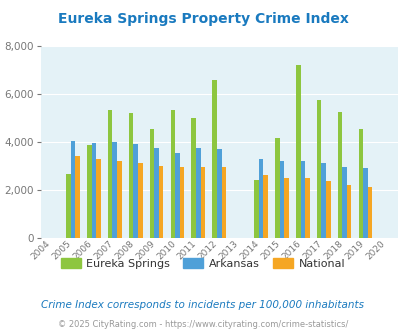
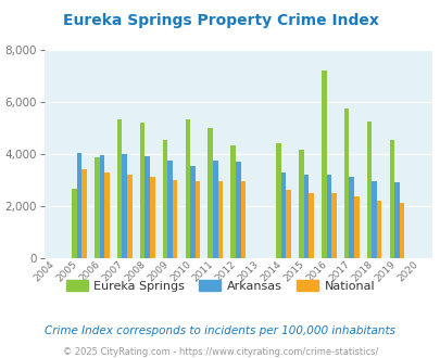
Eureka Springs/2012: 6,600 -> 4,350
Eureka Springs/2014: 2,400 -> 4,400
